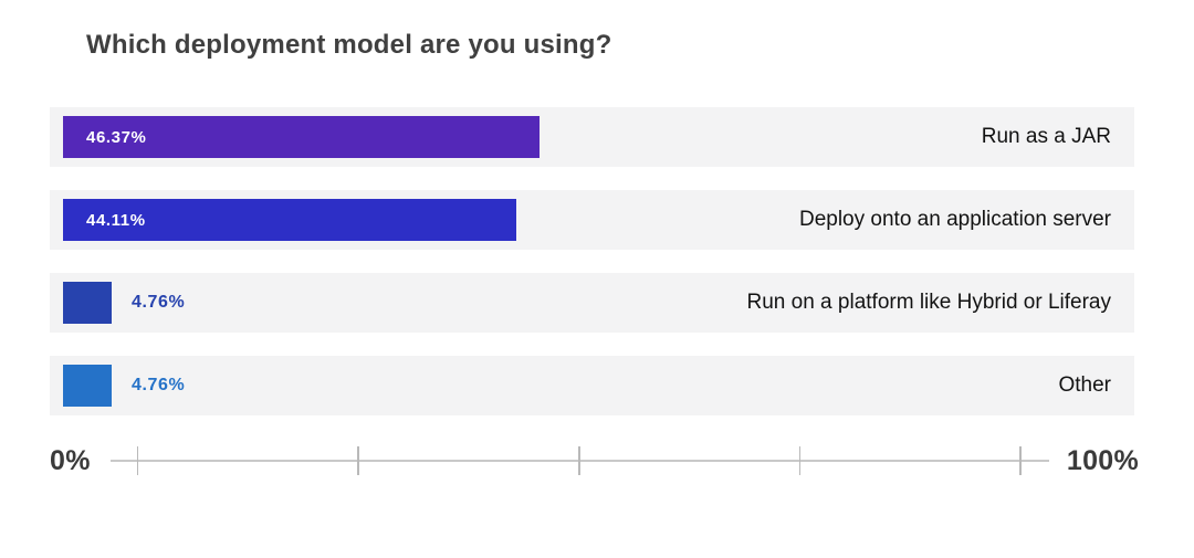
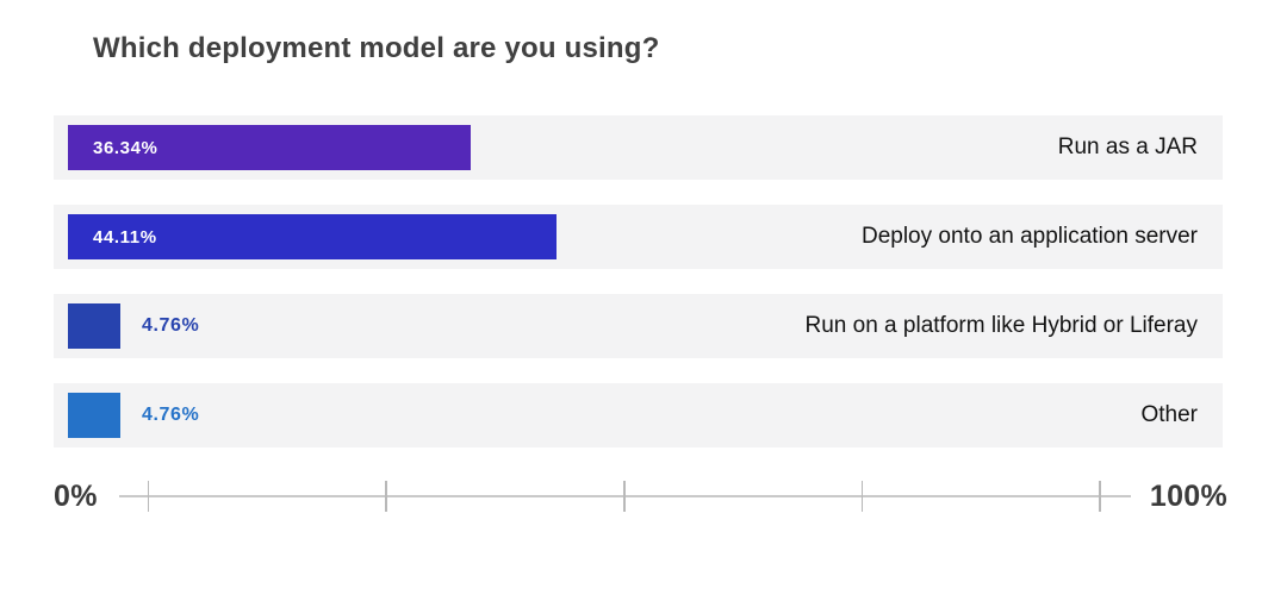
Run as a JAR: 46.37% -> 36.34%
